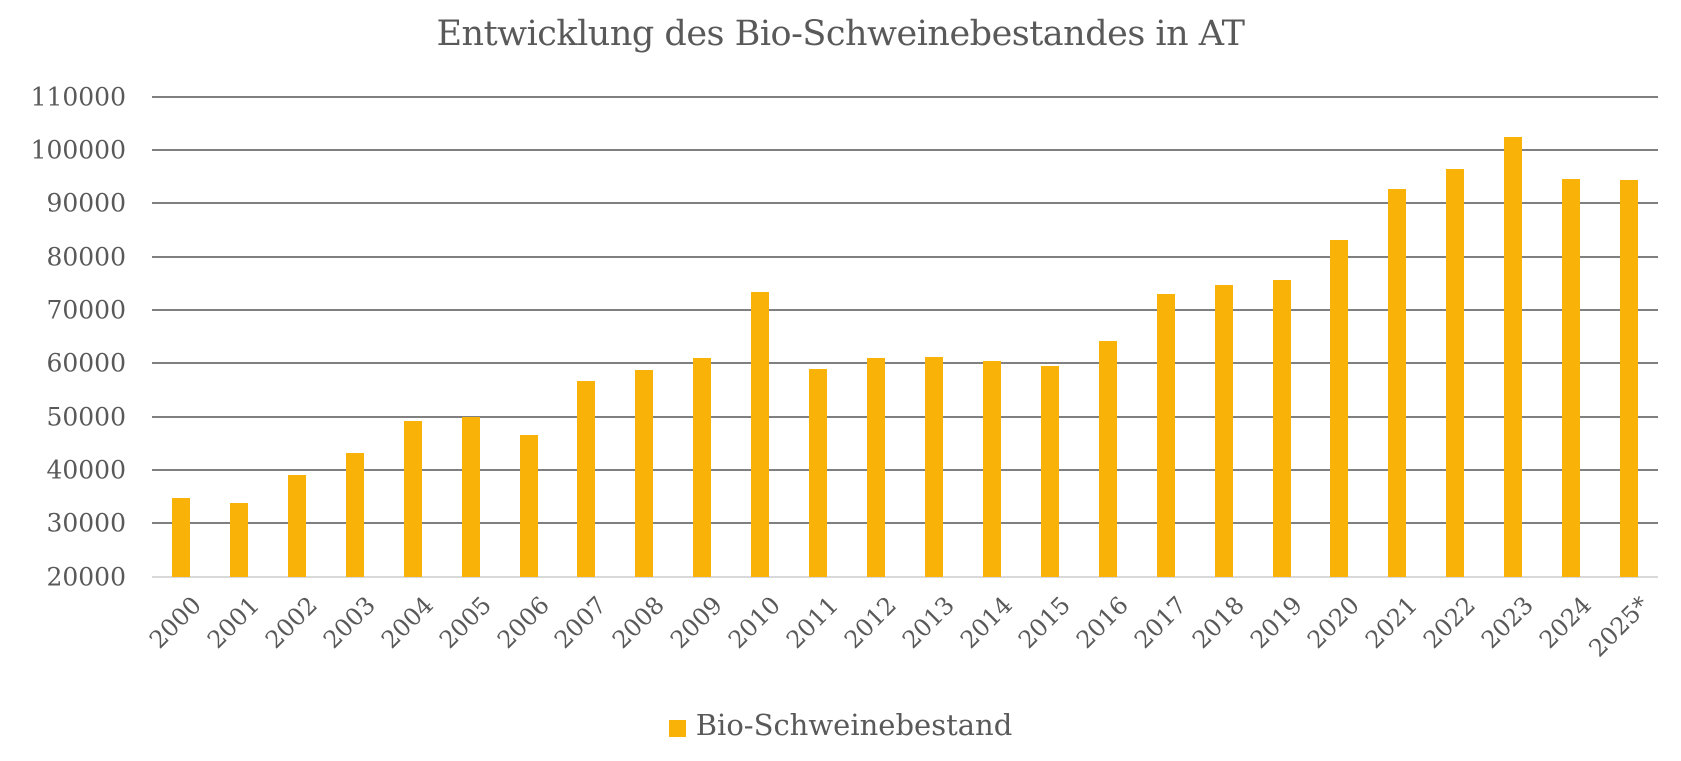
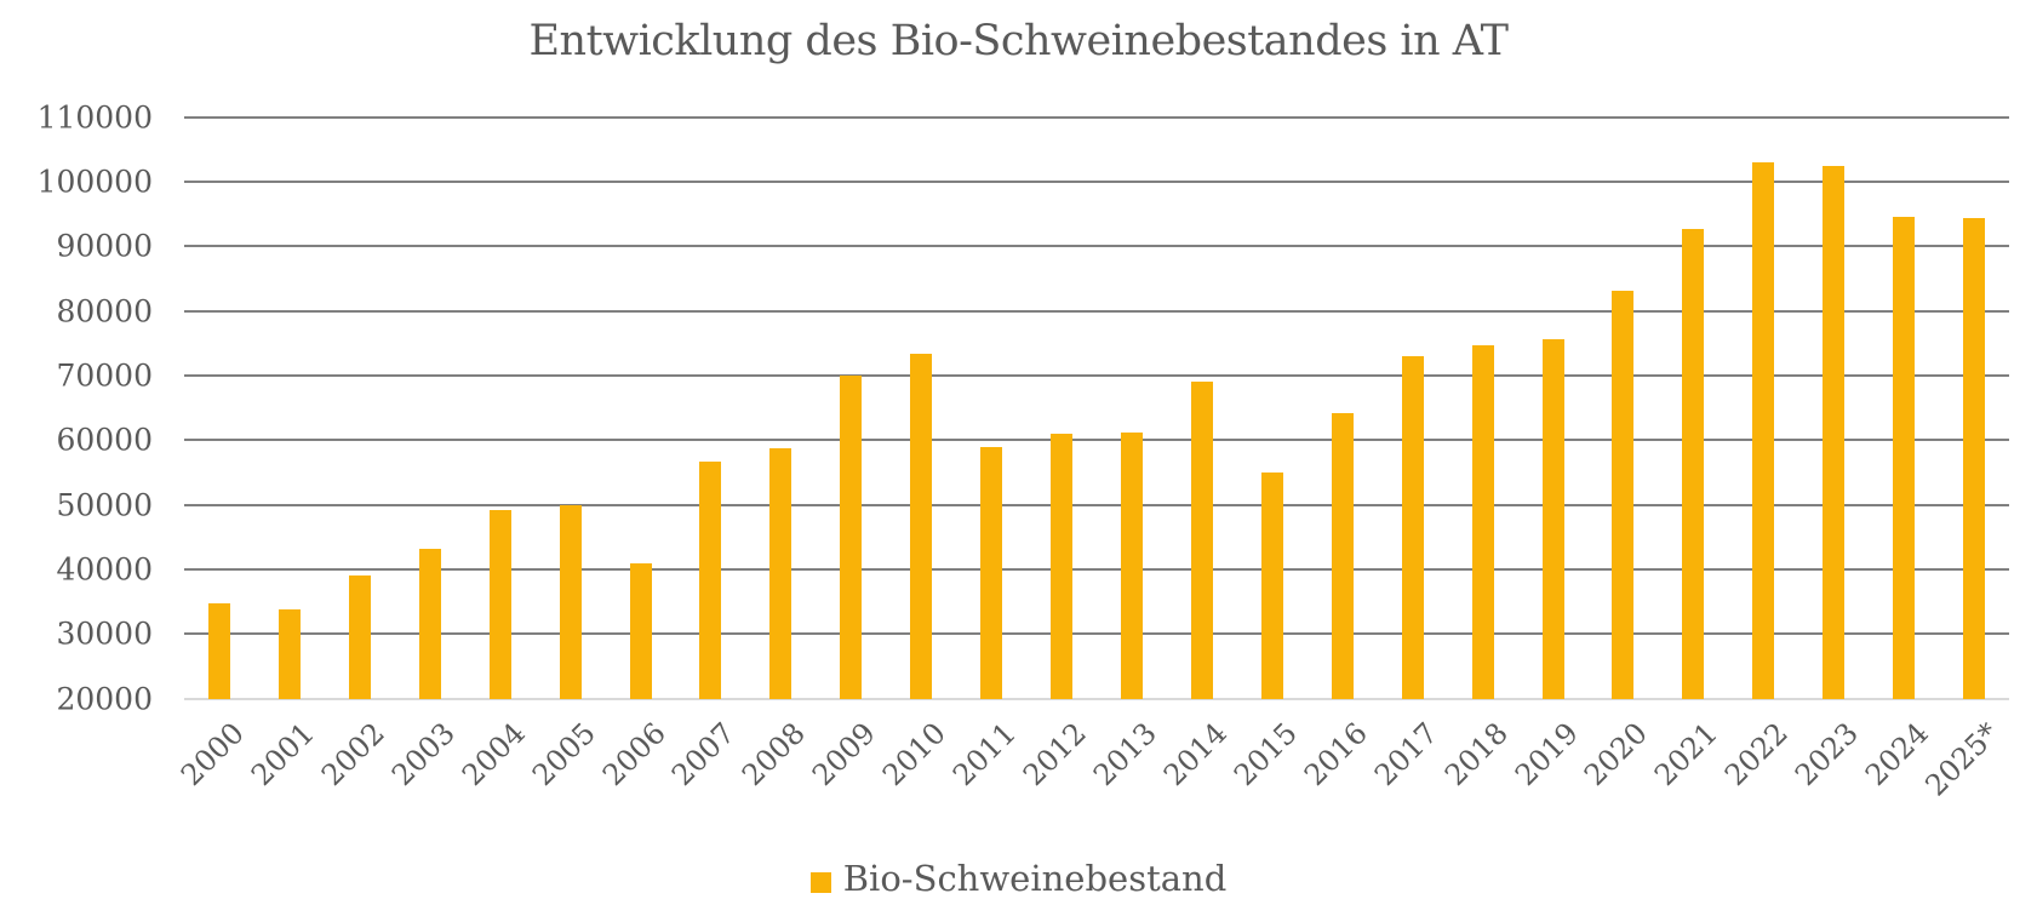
2006: 47000 -> 41000
2009: 61000 -> 70000
2014: 60000 -> 69000
2015: 60000 -> 55000
2022: 96000 -> 103000
